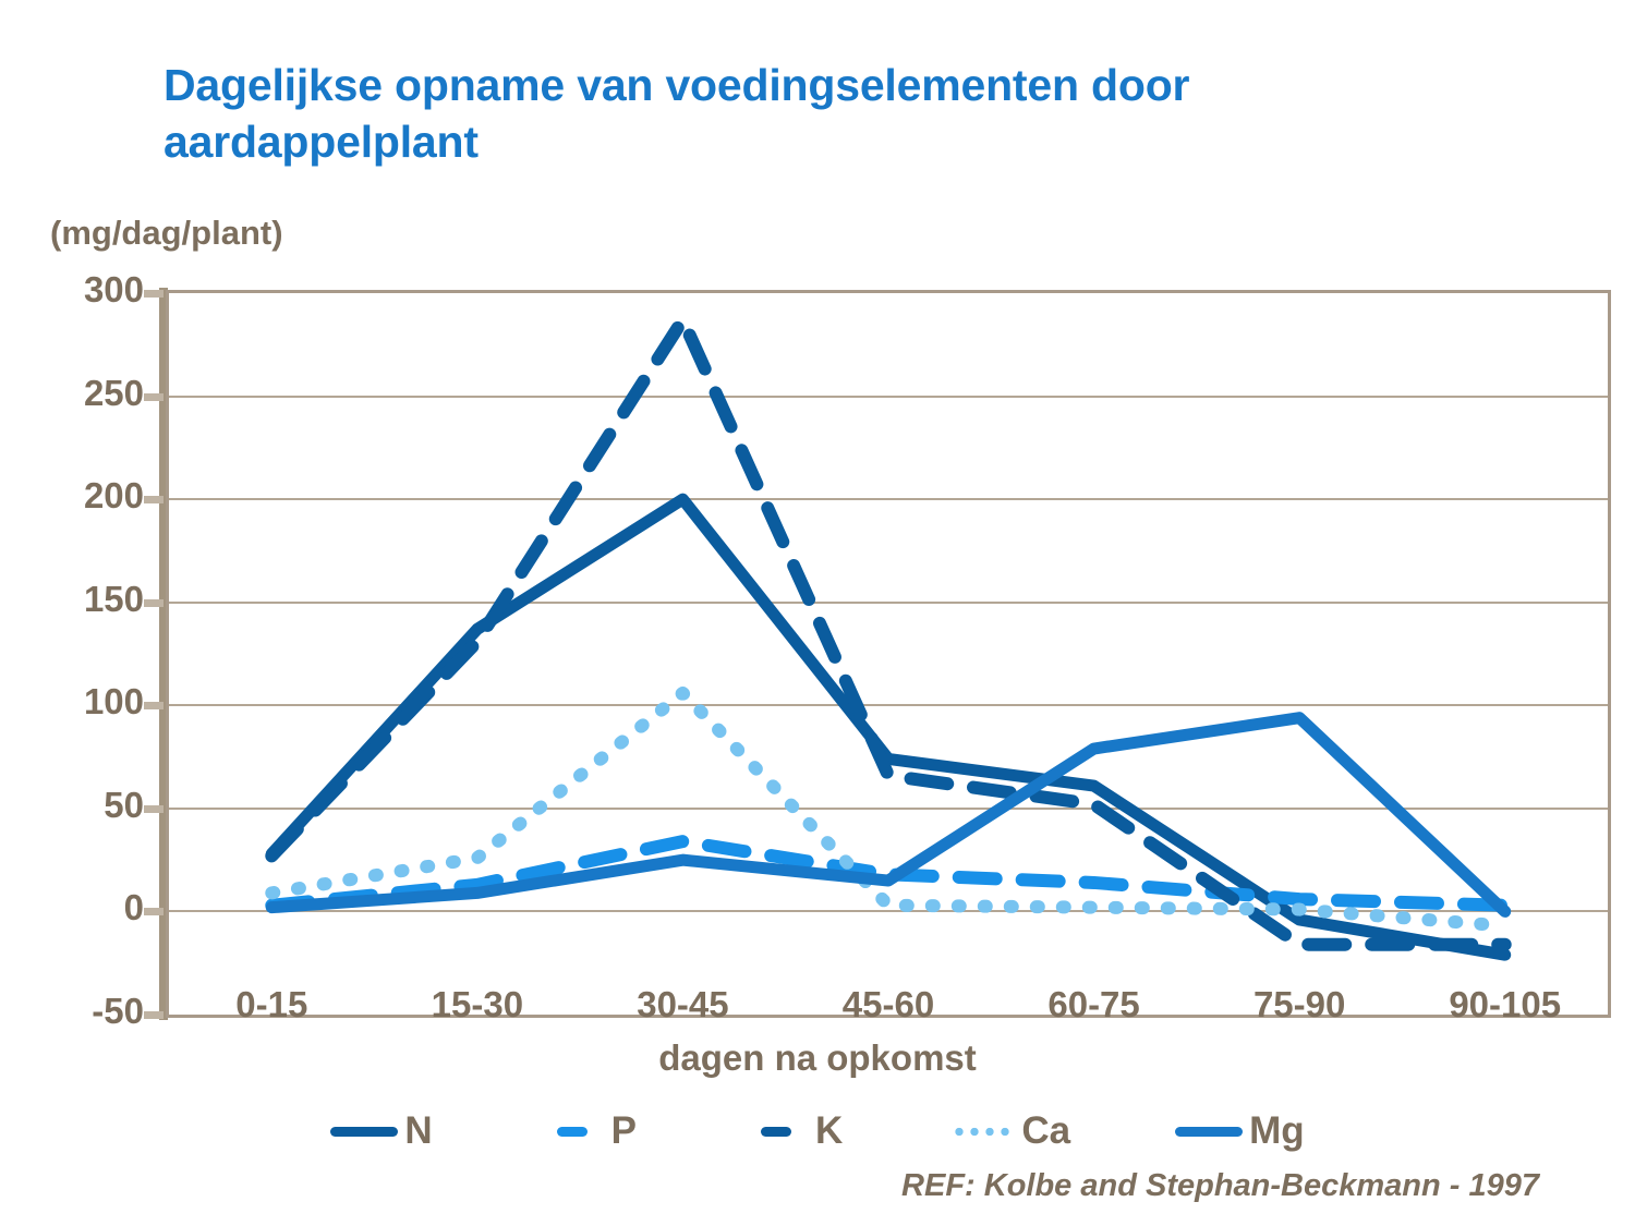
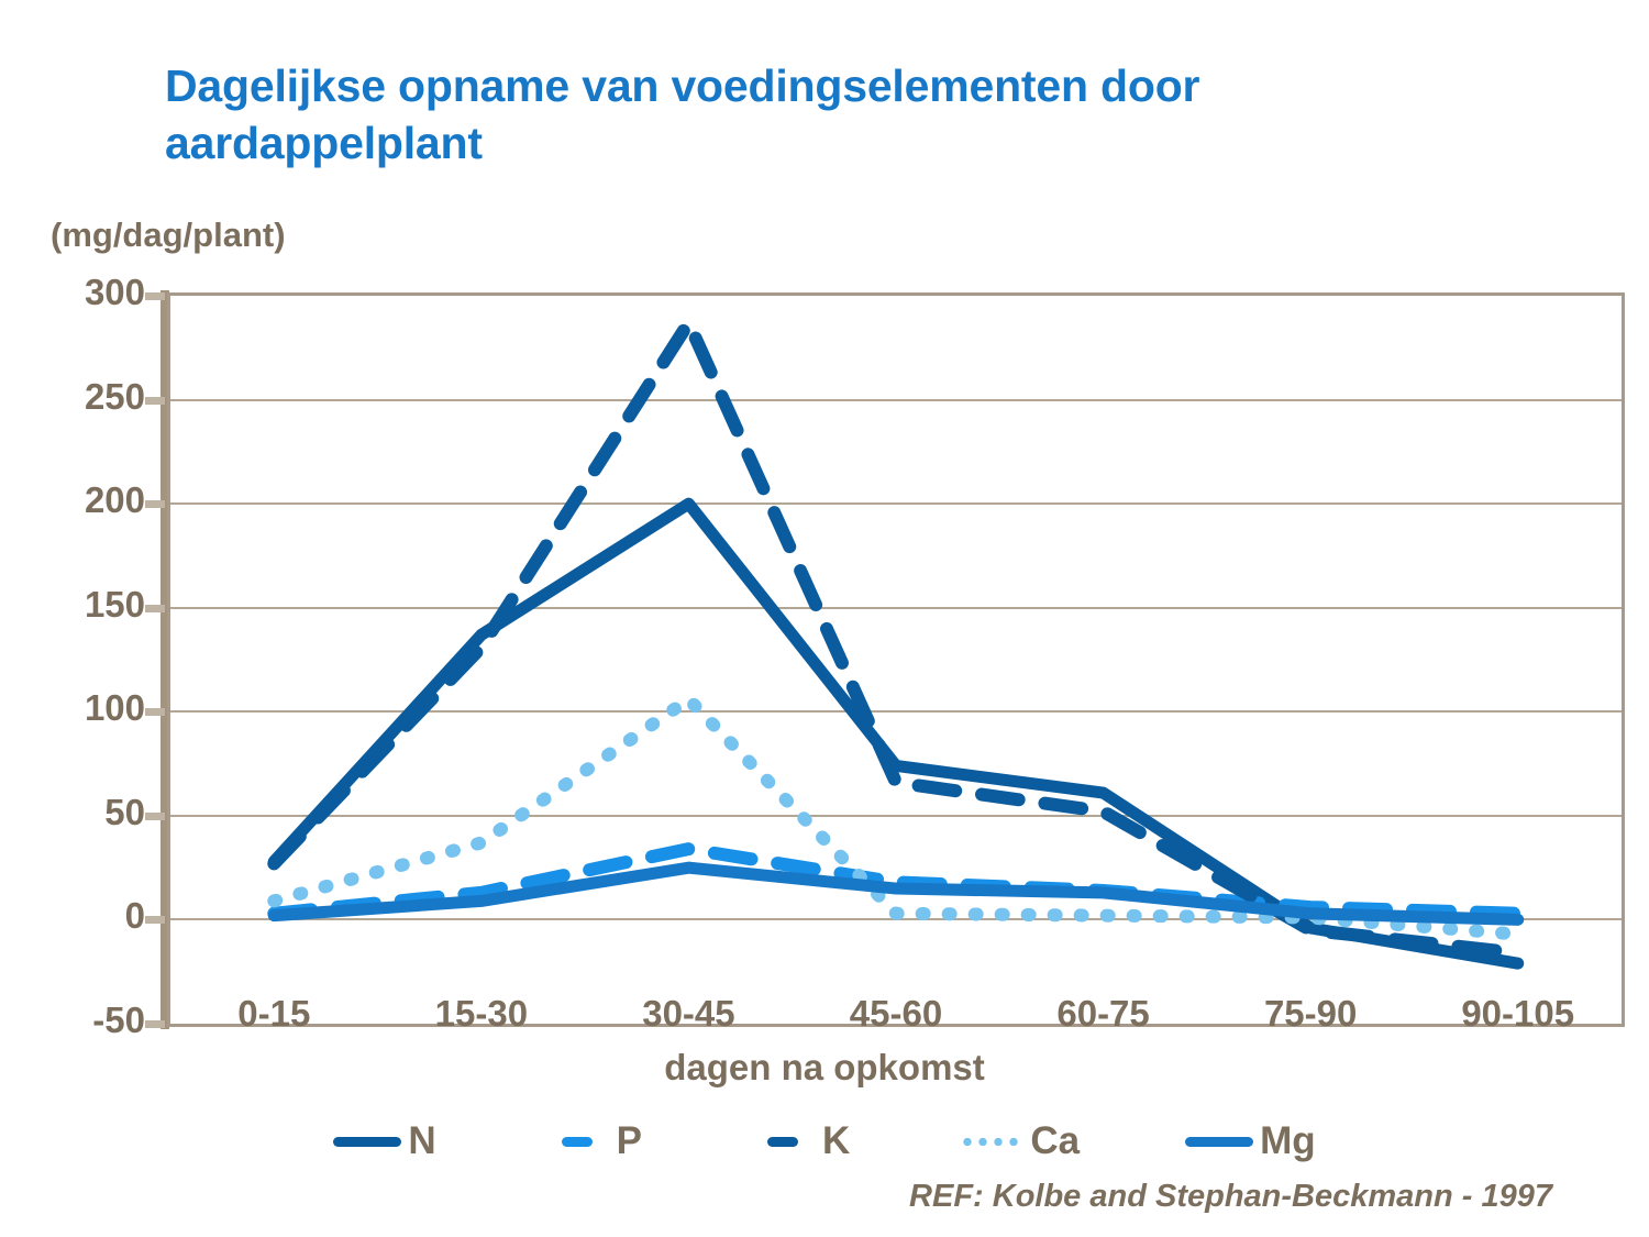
Ca/15-30: 26 -> 37
Mg/60-75: 79 -> 13
K/75-90: -16 -> -5
Mg/75-90: 94 -> 3
